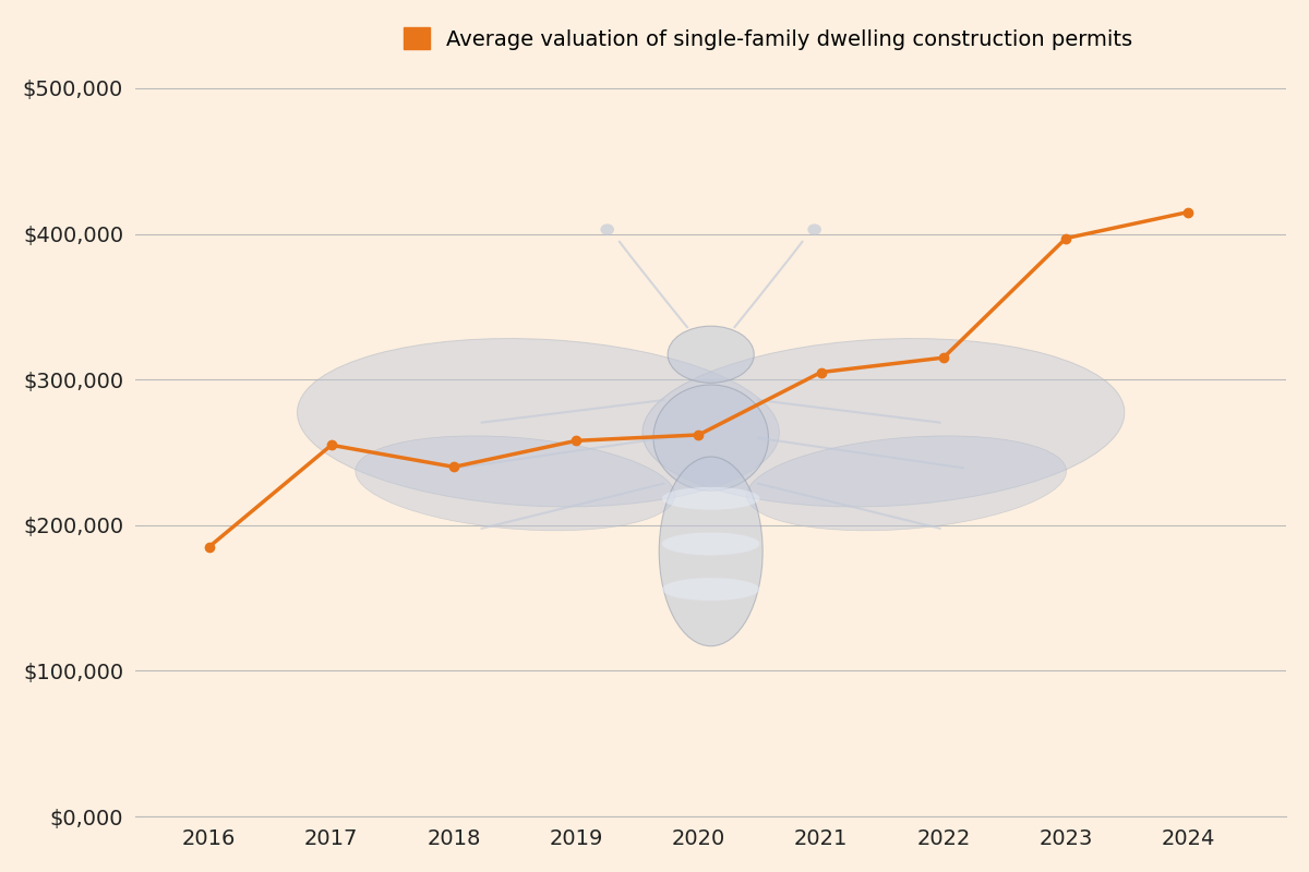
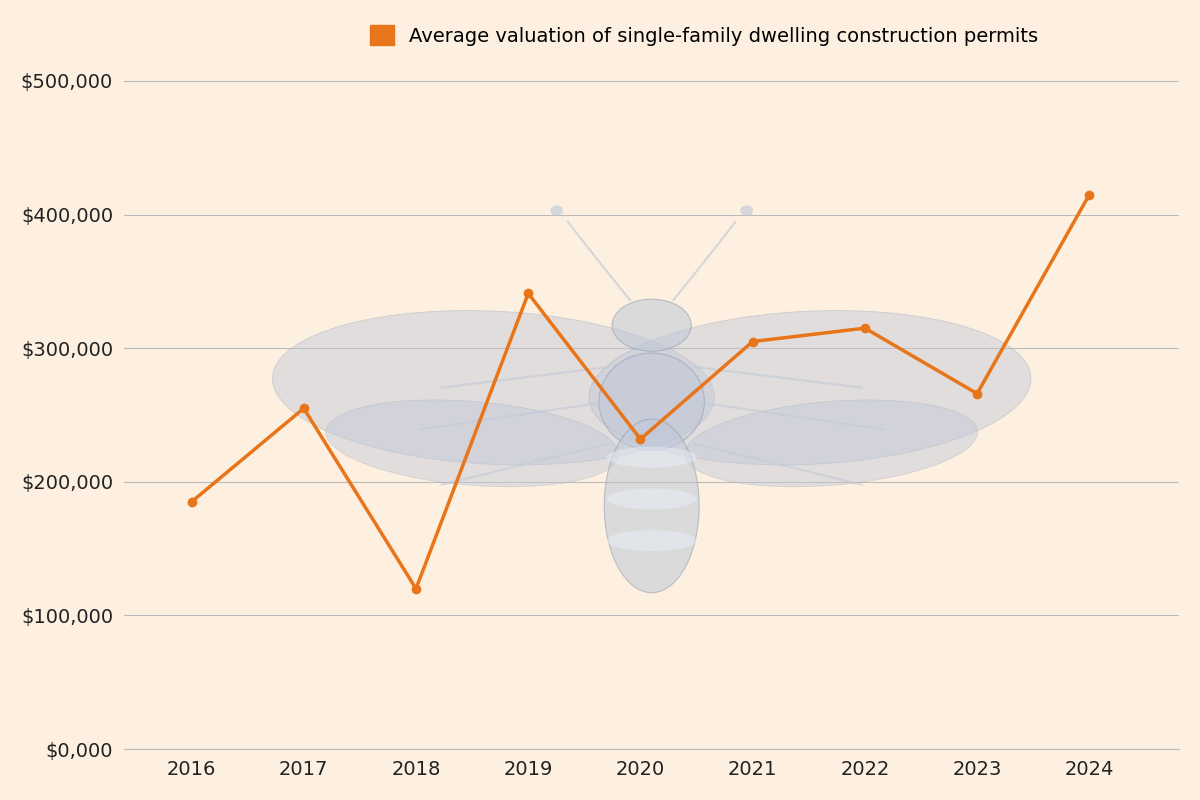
2018: $240,000 -> $120,000
2019: $258,000 -> $341,000
2020: $262,000 -> $232,000
2023: $397,000 -> $266,000
